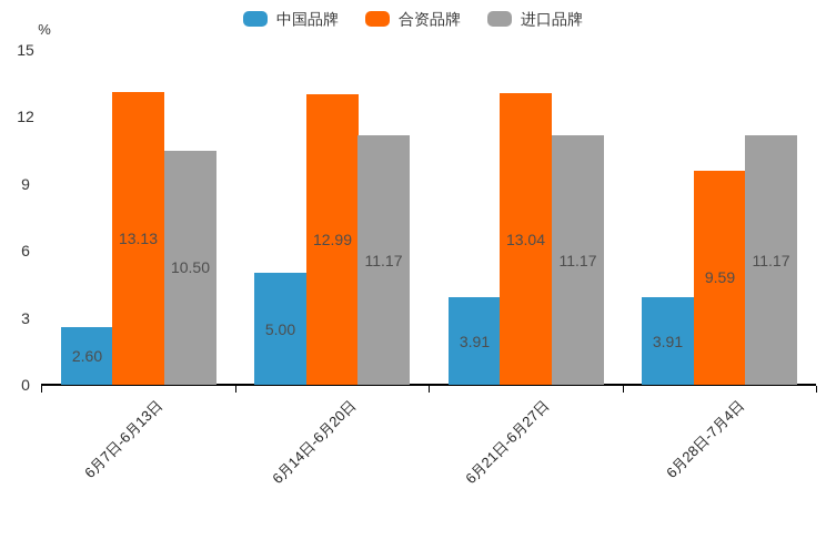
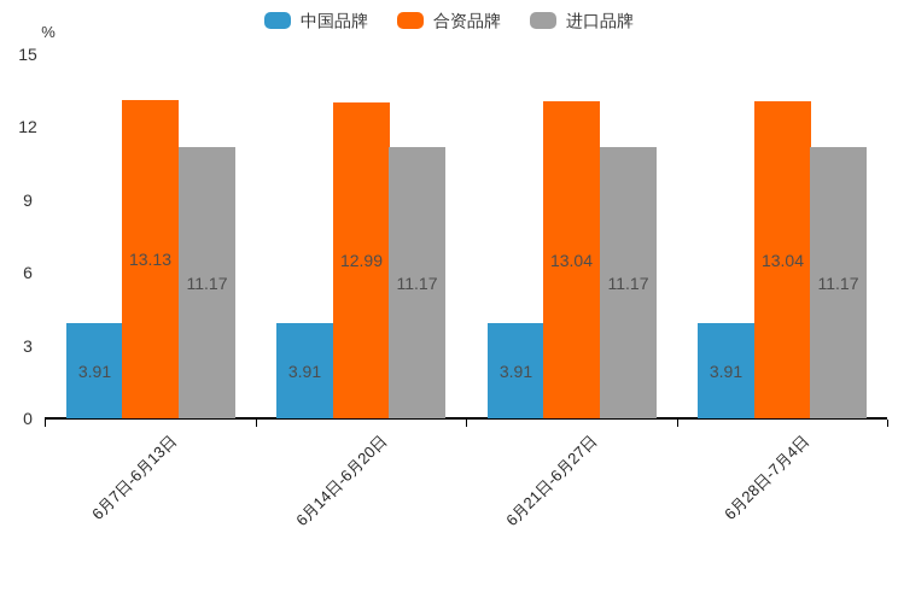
中国品牌/6月7日-6月13日: 2.60 -> 3.91
进口品牌/6月7日-6月13日: 10.50 -> 11.17
中国品牌/6月14日-6月20日: 5.00 -> 3.91
合资品牌/6月28日-7月4日: 9.59 -> 13.04
